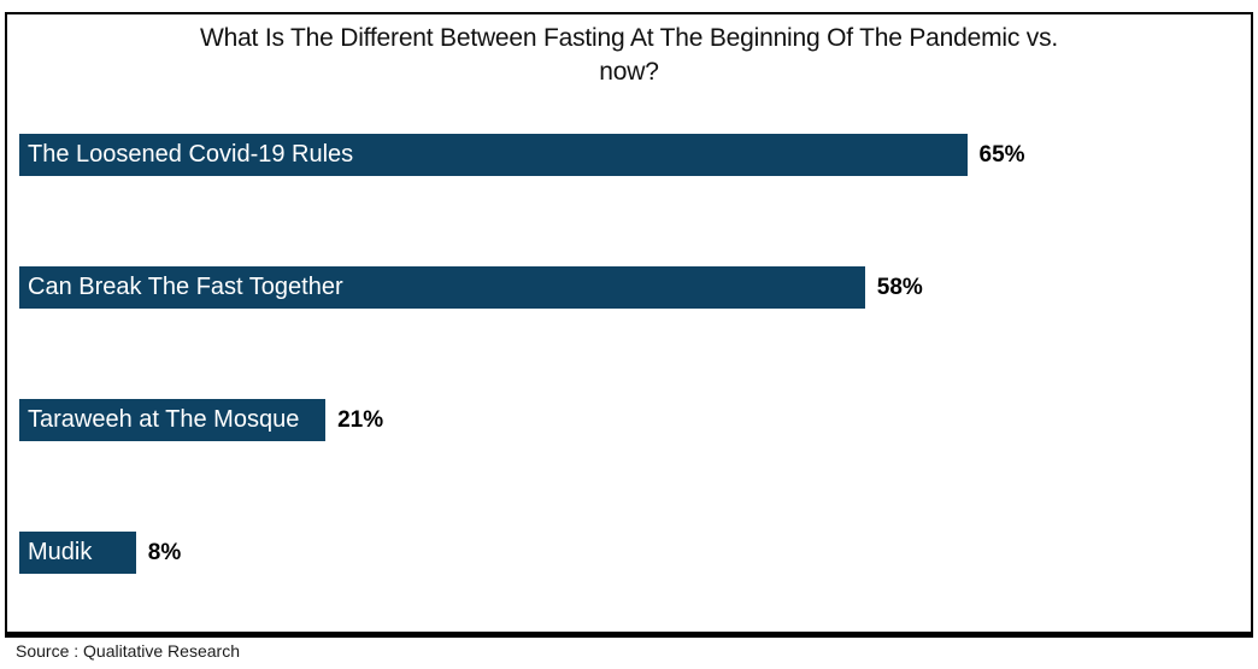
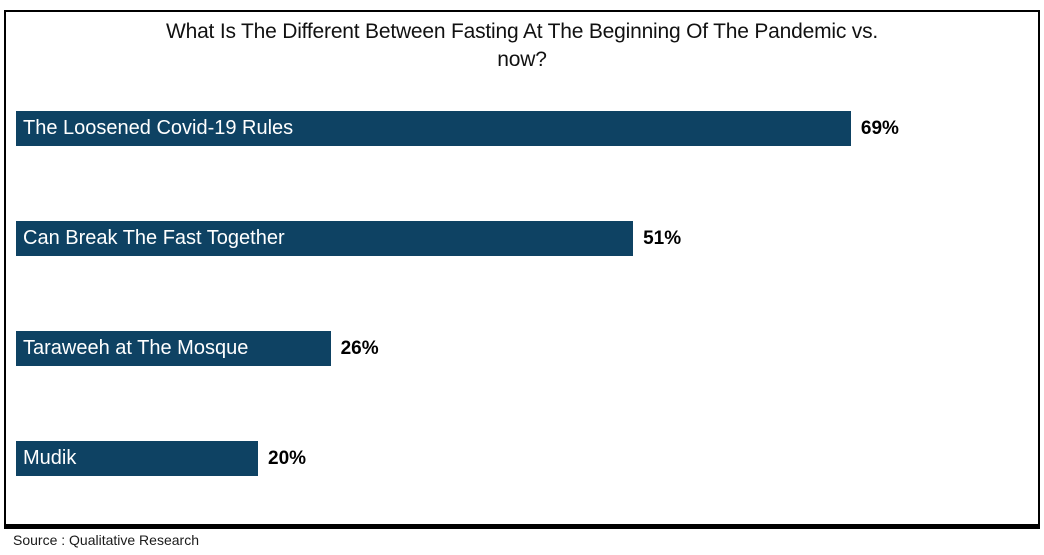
The Loosened Covid-19 Rules: 65% -> 69%
Can Break The Fast Together: 58% -> 51%
Taraweeh at The Mosque: 21% -> 26%
Mudik: 8% -> 20%
